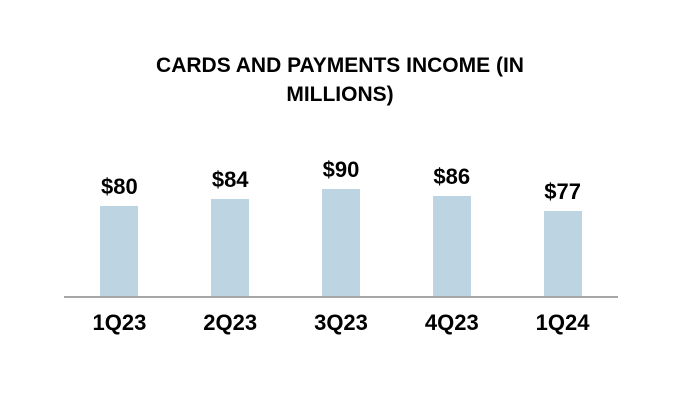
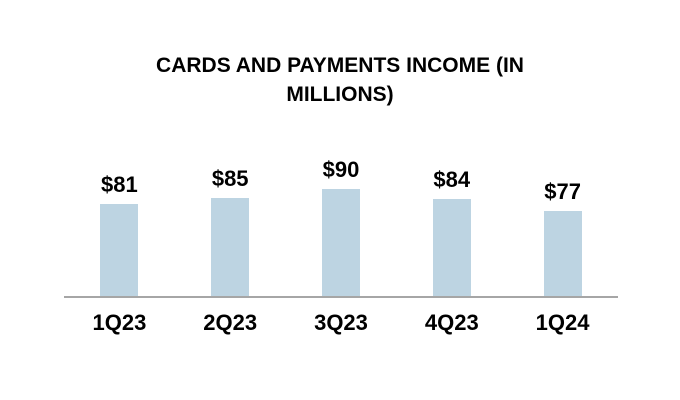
1Q23: $80 -> $81
2Q23: $84 -> $85
4Q23: $86 -> $84
